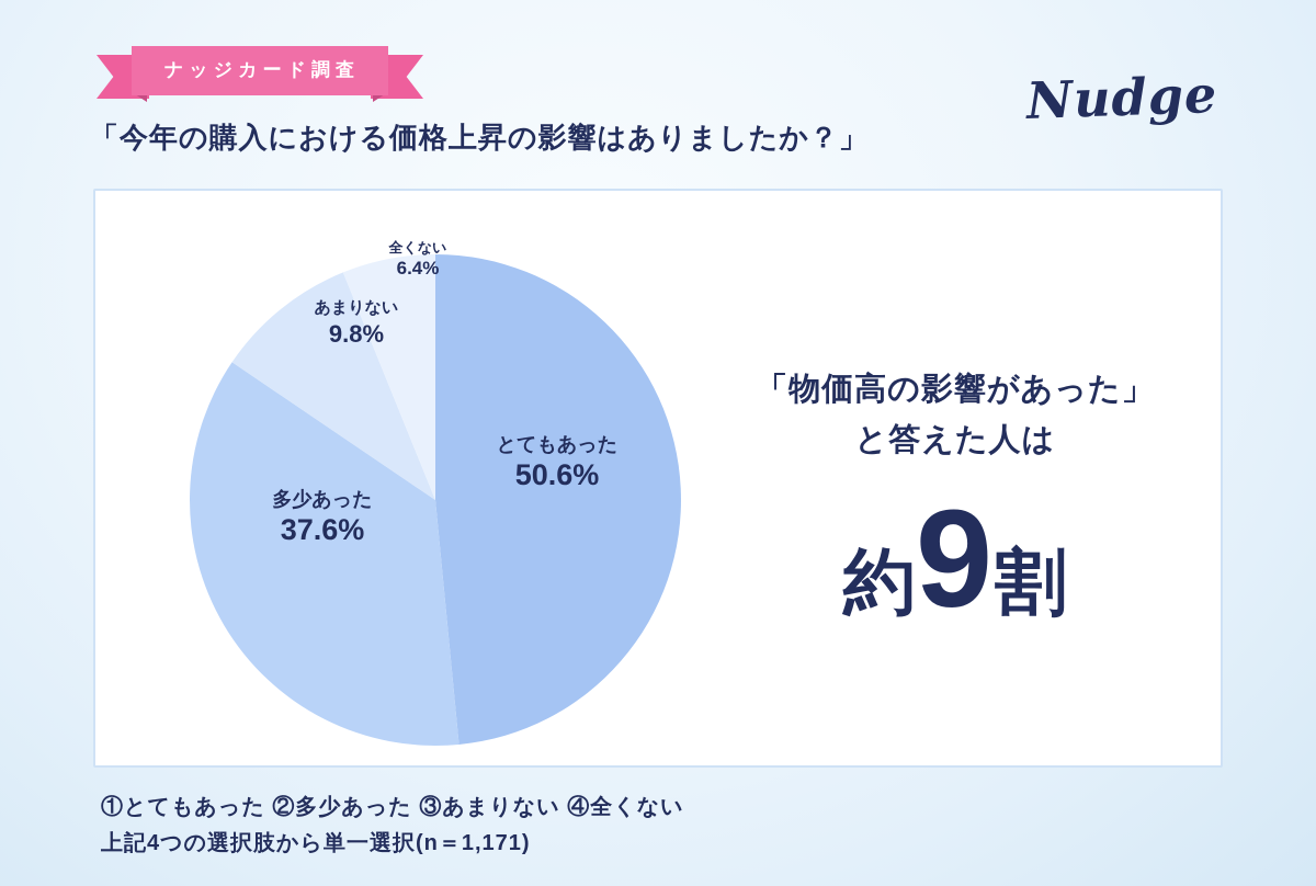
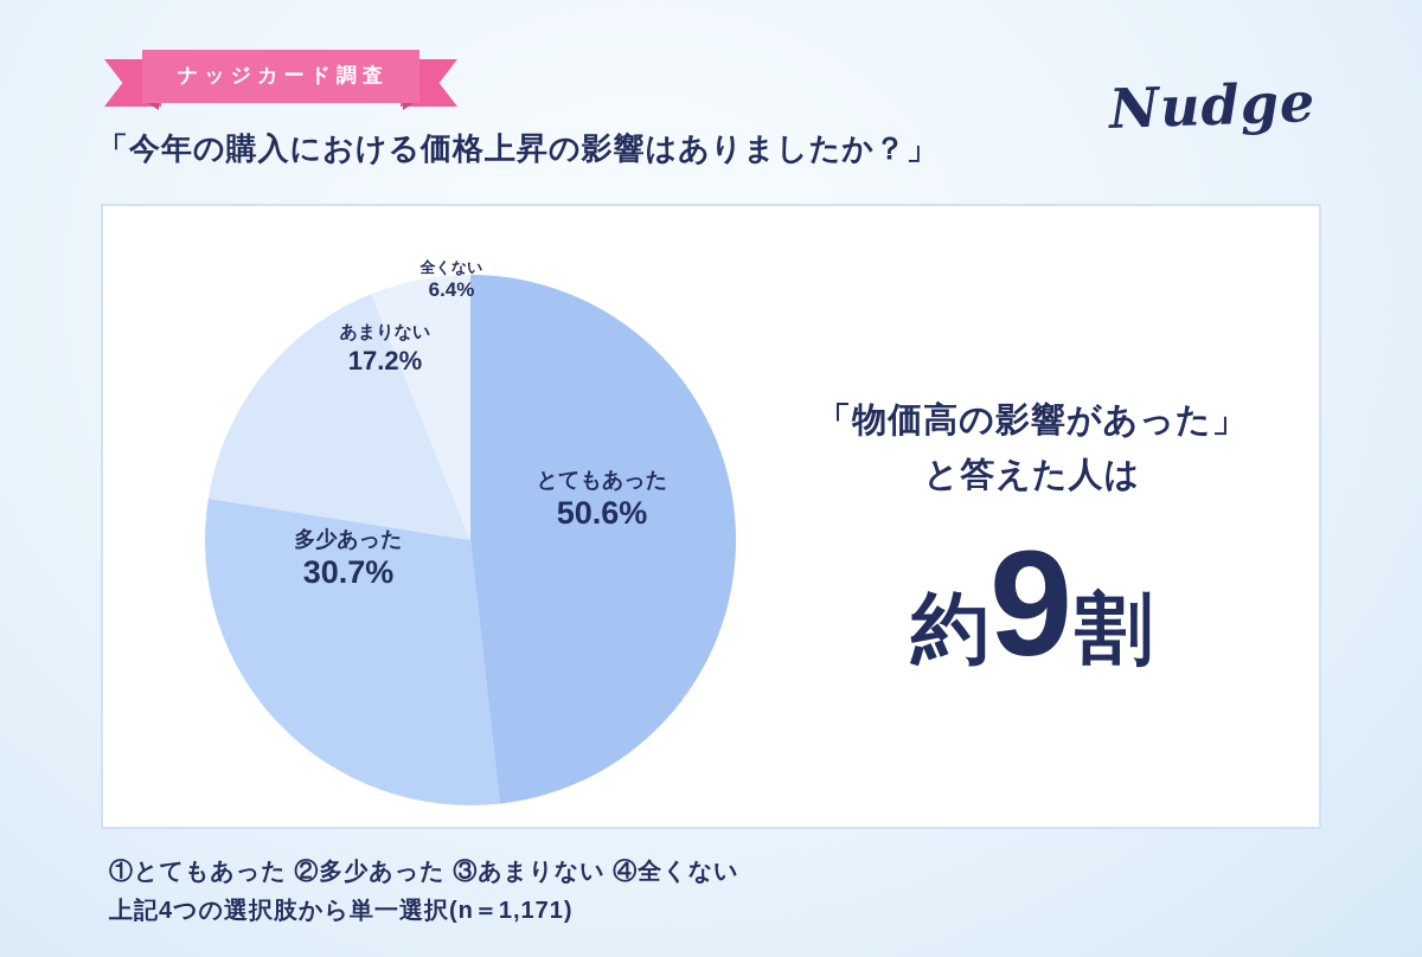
多少あった: 37.6% -> 30.7%
あまりない: 9.8% -> 17.2%
